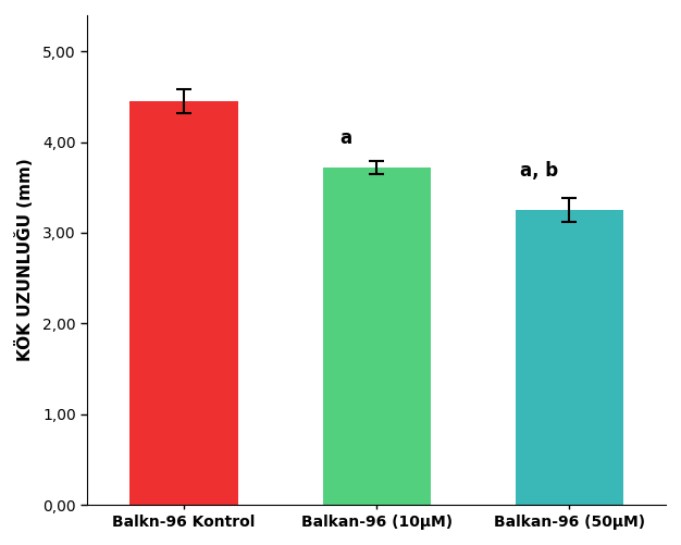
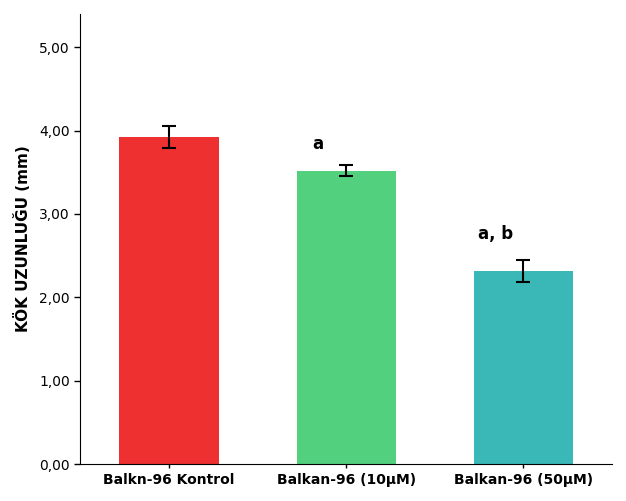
Balkn-96 Kontrol: 4,45 -> 3,92
Balkan-96 (10μM): 3,72 -> 3,52
Balkan-96 (50μM): 3,25 -> 2,32
